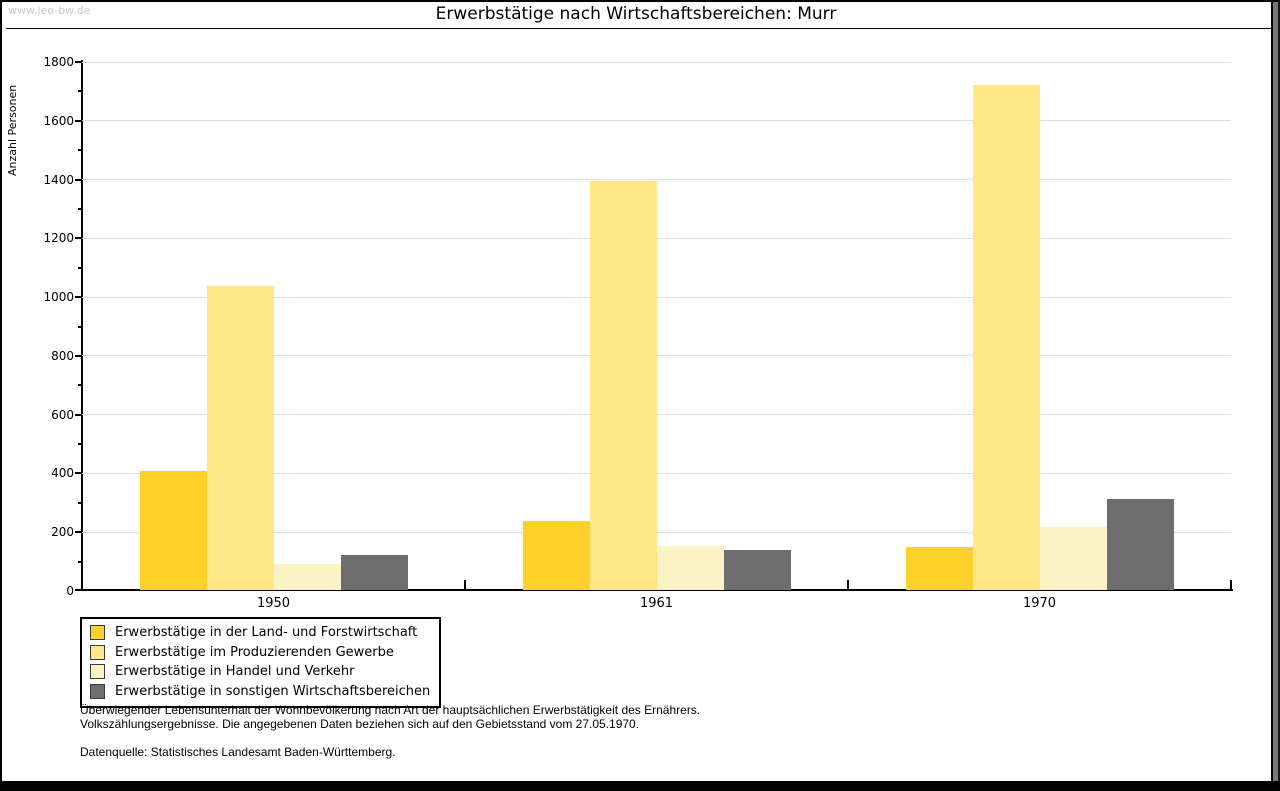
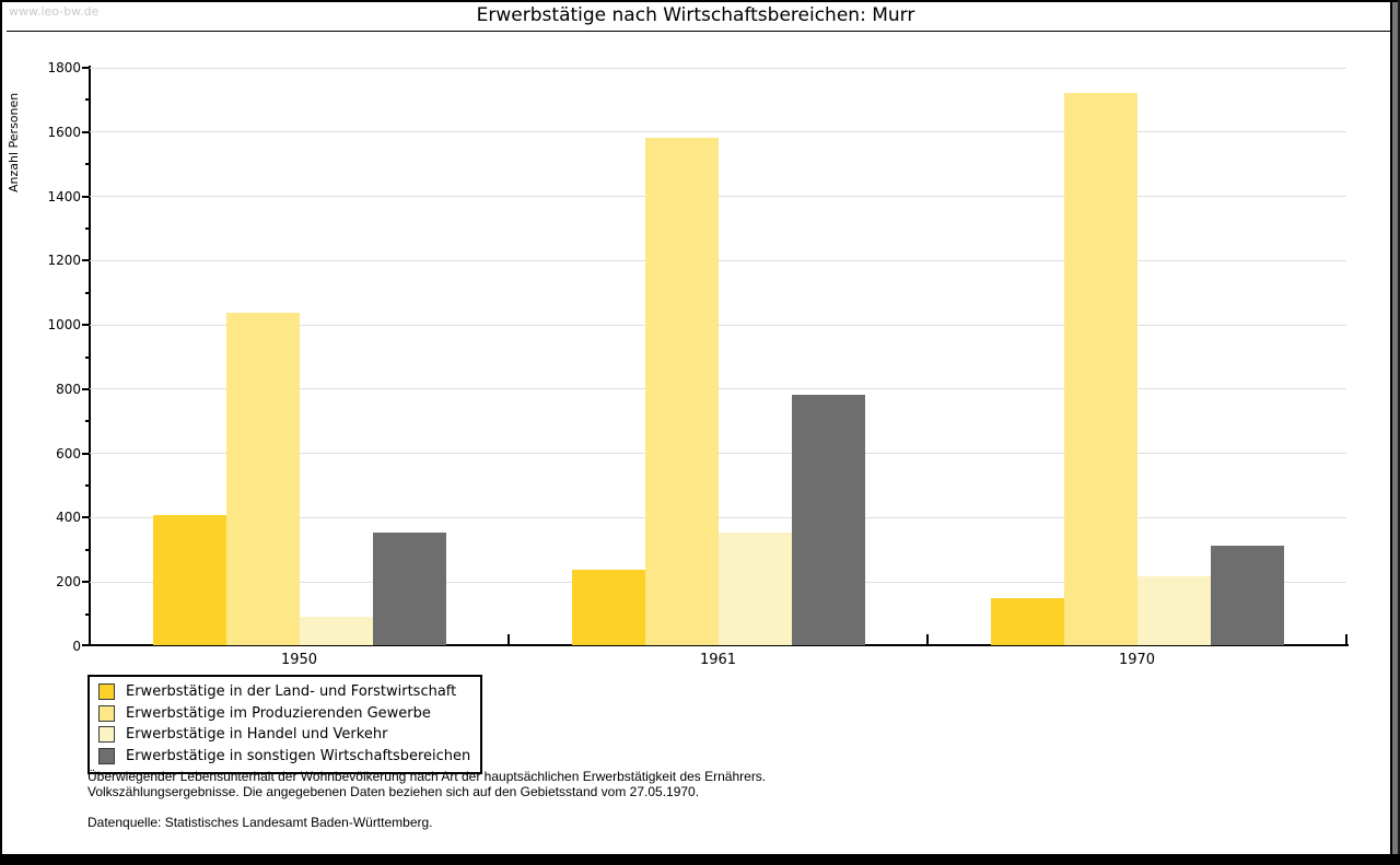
Erwerbstätige in sonstigen Wirtschaftsbereichen/1950: 120 -> 350
Erwerbstätige im Produzierenden Gewerbe/1961: 1390 -> 1580
Erwerbstätige in Handel und Verkehr/1961: 150 -> 350
Erwerbstätige in sonstigen Wirtschaftsbereichen/1961: 140 -> 780
